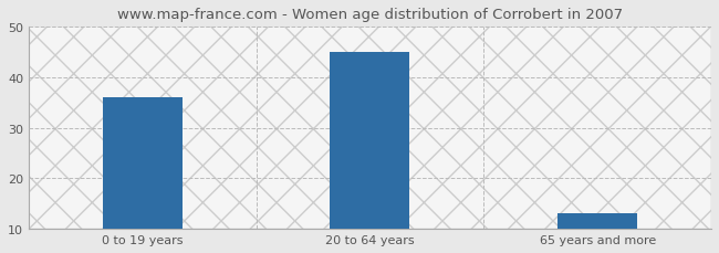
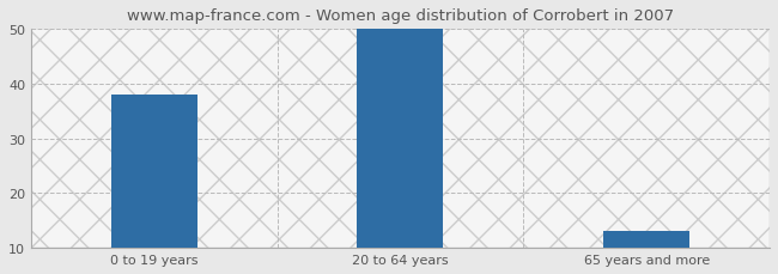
0 to 19 years: 36 -> 38
20 to 64 years: 45 -> 50
